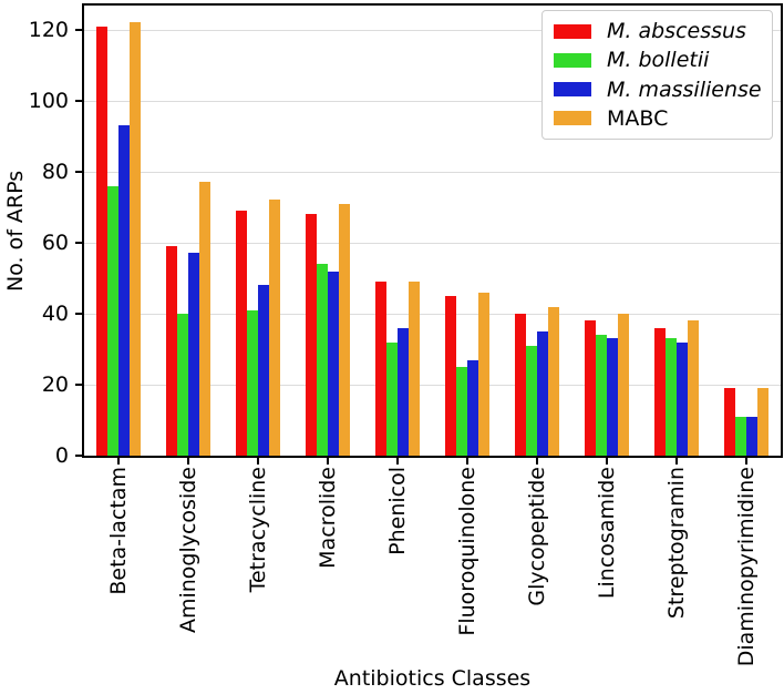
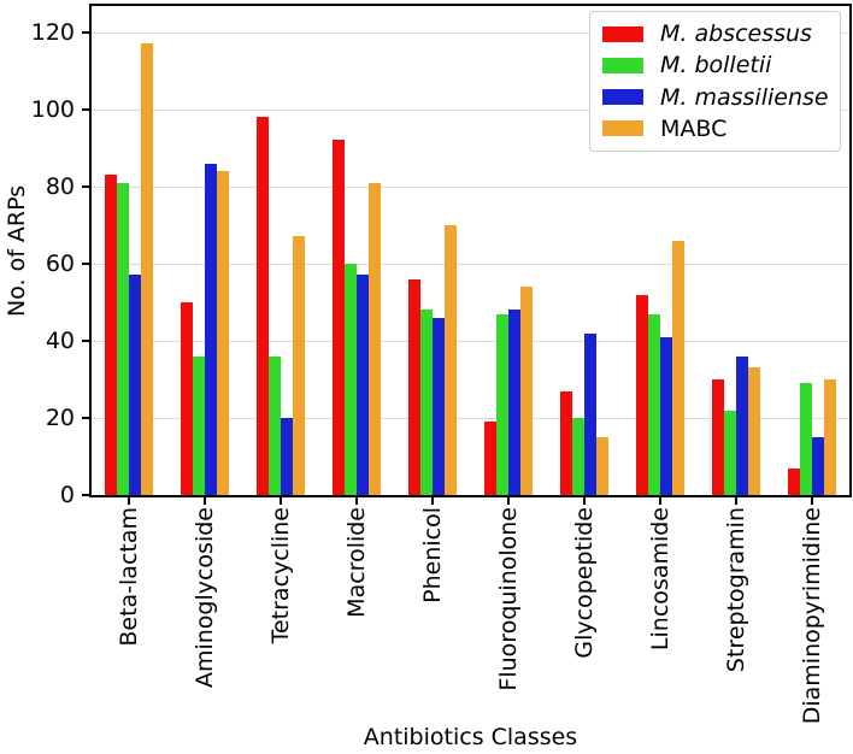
M. abscessus/Beta-lactam: 121 -> 83
M. bolletii/Beta-lactam: 76 -> 81
M. massiliense/Beta-lactam: 93 -> 57
MABC/Beta-lactam: 122 -> 117
M. abscessus/Aminoglycoside: 59 -> 50
M. bolletii/Aminoglycoside: 40 -> 36
M. massiliense/Aminoglycoside: 57 -> 86
MABC/Aminoglycoside: 77 -> 84
M. abscessus/Tetracycline: 69 -> 98
M. bolletii/Tetracycline: 41 -> 36
M. massiliense/Tetracycline: 48 -> 20
MABC/Tetracycline: 72 -> 67
M. abscessus/Macrolide: 68 -> 92
M. bolletii/Macrolide: 54 -> 60
M. massiliense/Macrolide: 52 -> 57
MABC/Macrolide: 71 -> 81
M. abscessus/Phenicol: 49 -> 56
M. bolletii/Phenicol: 32 -> 48
M. massiliense/Phenicol: 36 -> 46
MABC/Phenicol: 49 -> 70
M. abscessus/Fluoroquinolone: 45 -> 19
M. bolletii/Fluoroquinolone: 25 -> 47
M. massiliense/Fluoroquinolone: 27 -> 48
MABC/Fluoroquinolone: 46 -> 54
M. abscessus/Glycopeptide: 40 -> 27
M. bolletii/Glycopeptide: 31 -> 20
M. massiliense/Glycopeptide: 35 -> 42
MABC/Glycopeptide: 42 -> 15
M. abscessus/Lincosamide: 38 -> 52
M. bolletii/Lincosamide: 34 -> 47
M. massiliense/Lincosamide: 33 -> 41
MABC/Lincosamide: 40 -> 66
M. abscessus/Streptogramin: 36 -> 30
M. bolletii/Streptogramin: 33 -> 22
M. massiliense/Streptogramin: 32 -> 36
MABC/Streptogramin: 38 -> 33
M. abscessus/Diaminopyrimidine: 19 -> 7
M. bolletii/Diaminopyrimidine: 11 -> 29
M. massiliense/Diaminopyrimidine: 11 -> 15
MABC/Diaminopyrimidine: 19 -> 30
